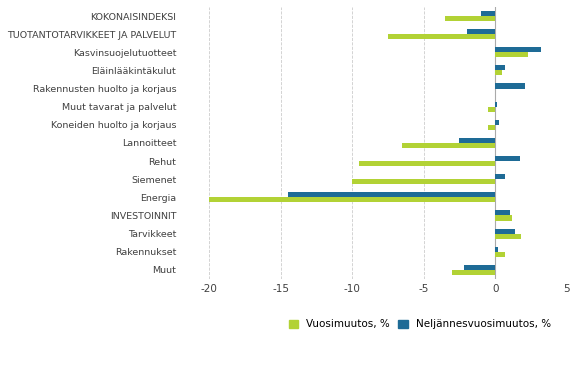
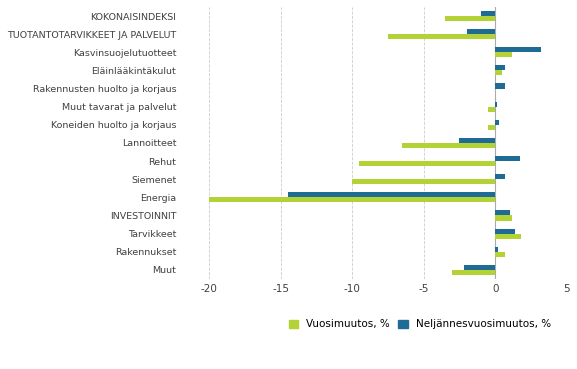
Vuosimuutos, %/Kasvinsuojelutuotteet: 2.3 -> 1.2
Neljännesvuosimuutos, %/Rakennusten huolto ja korjaus: 2.1 -> 0.7
